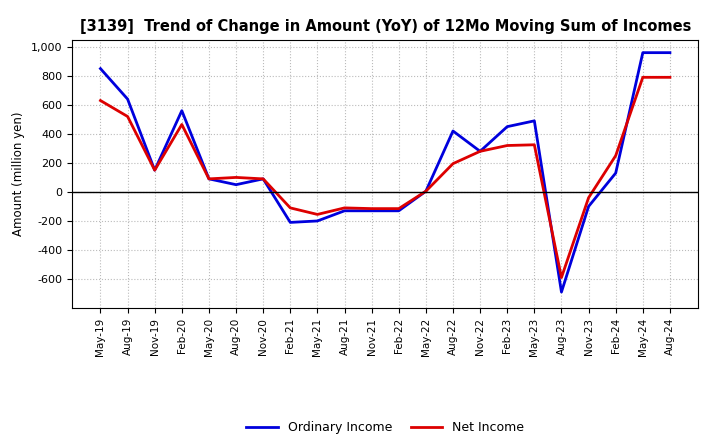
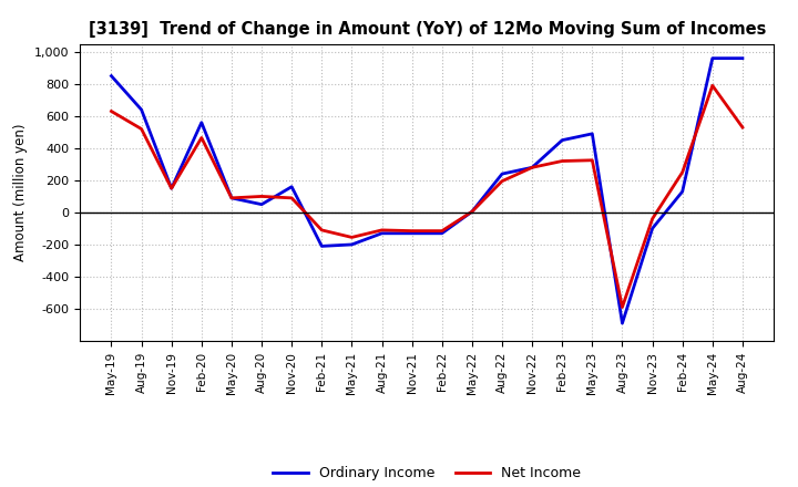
Ordinary Income/Nov-20: 90 -> 160
Ordinary Income/Aug-22: 420 -> 240
Net Income/Aug-24: 790 -> 530
